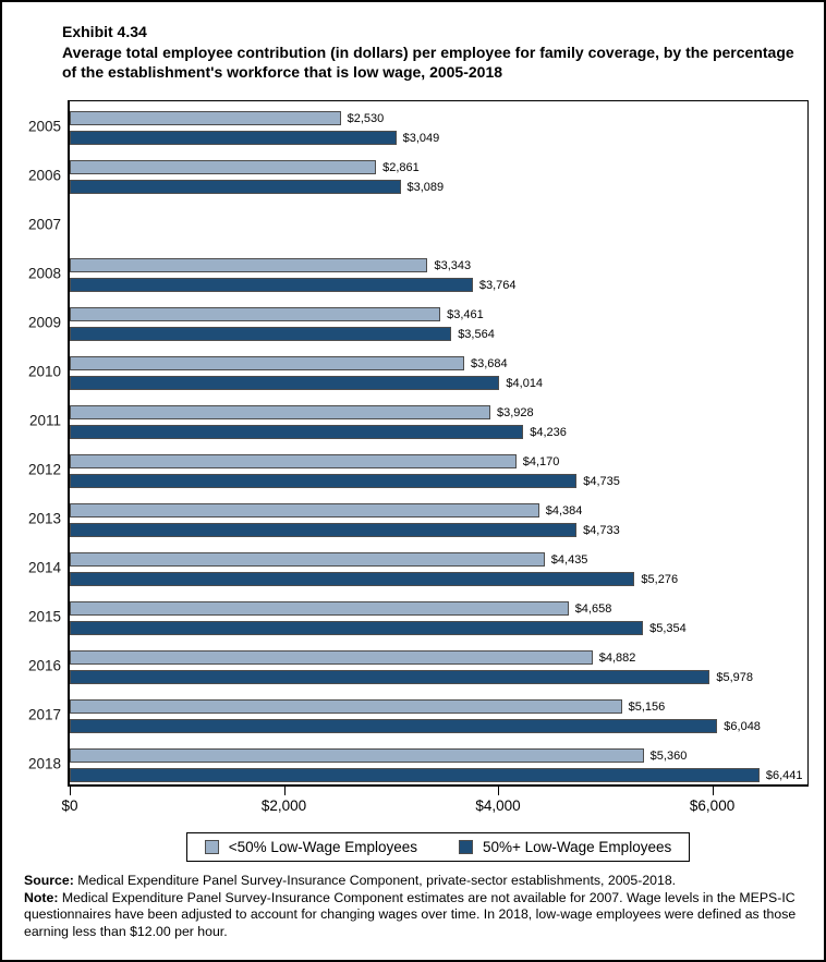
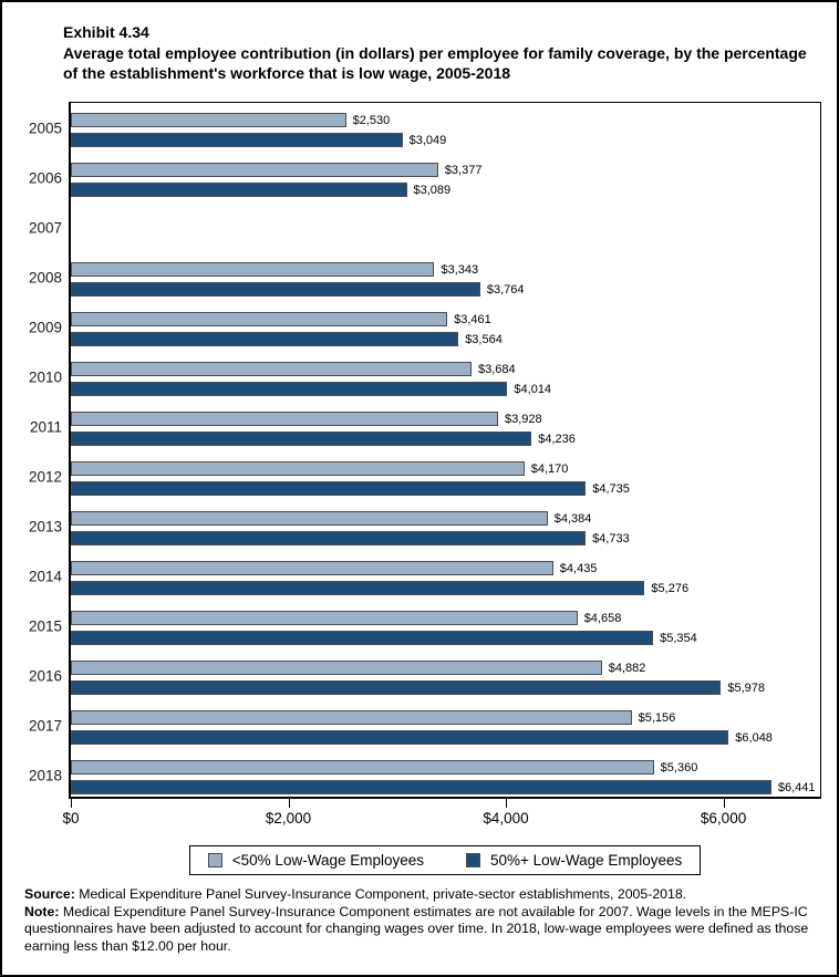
<50% Low-Wage Employees/2006: $2,861 -> $3,377
